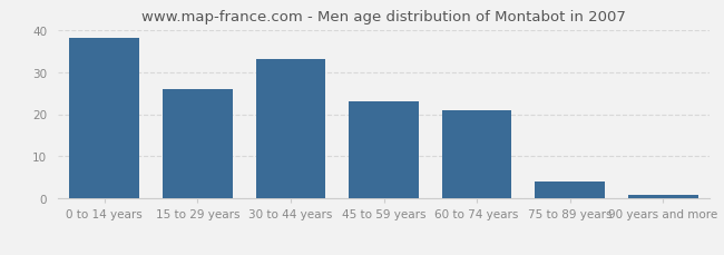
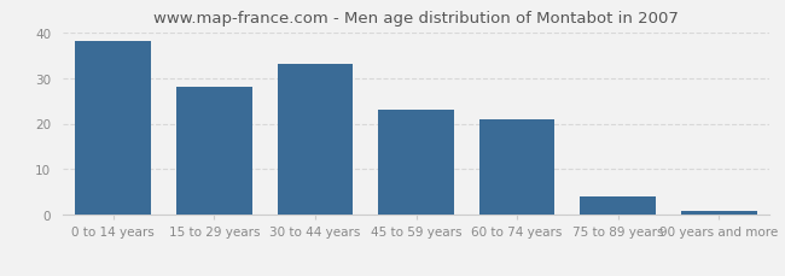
15 to 29 years: 26 -> 28
